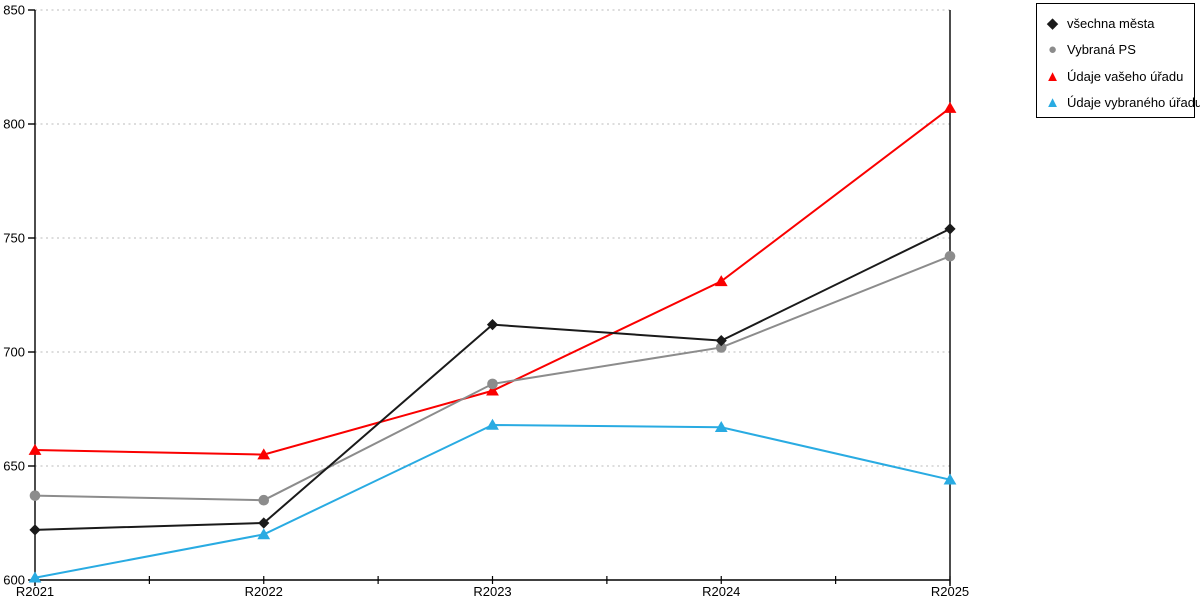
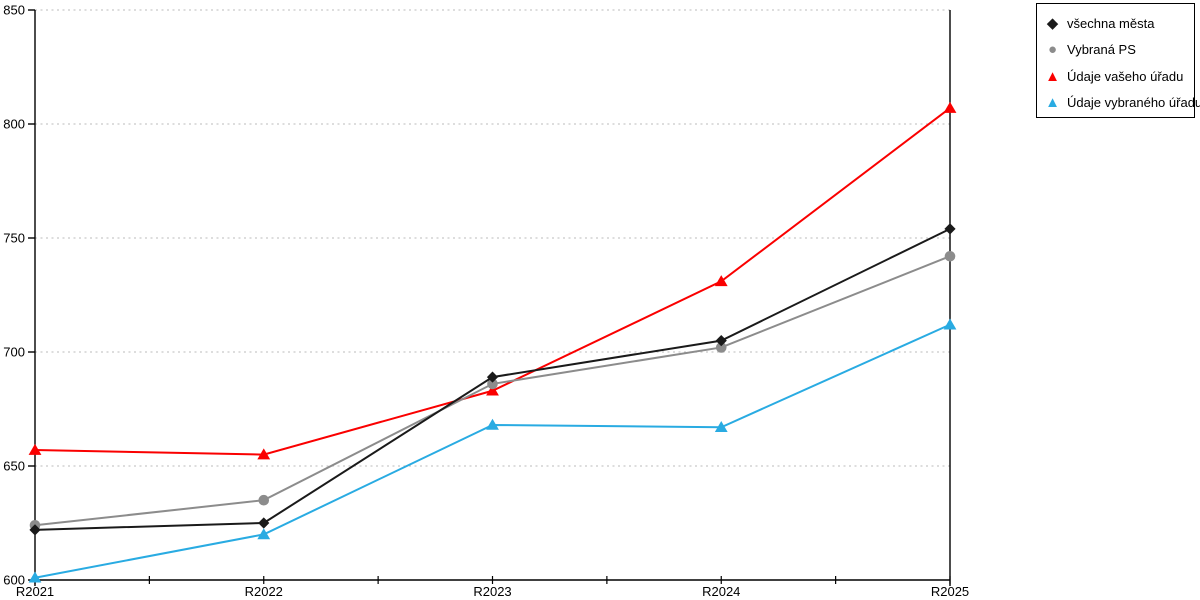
Vybraná PS/R2021: 637 -> 624
všechna města/R2023: 712 -> 689
Údaje vybraného úřadu/R2025: 644 -> 712
